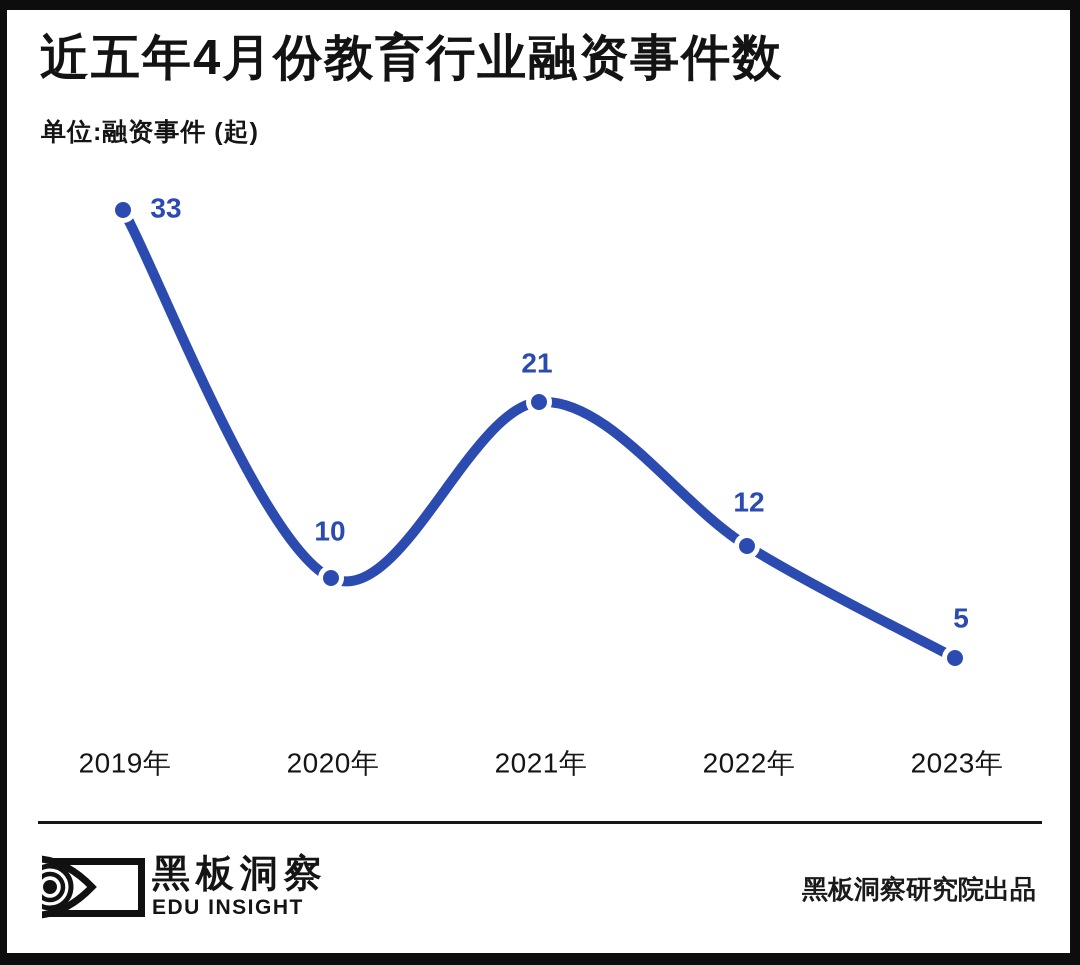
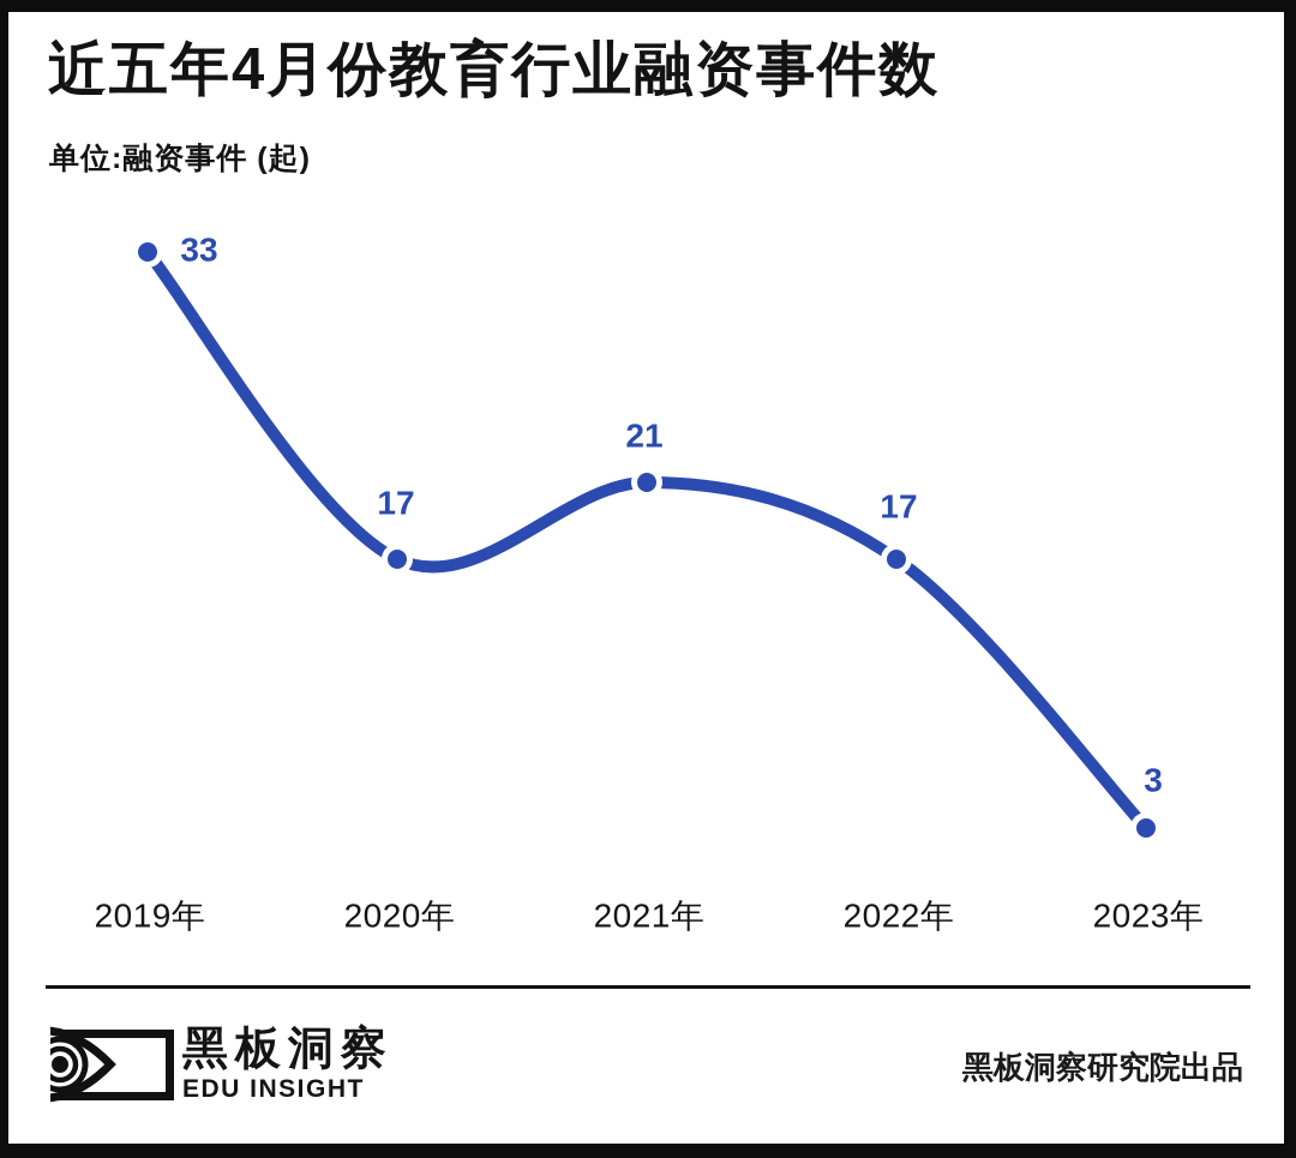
2020年: 10 -> 17
2022年: 12 -> 17
2023年: 5 -> 3
